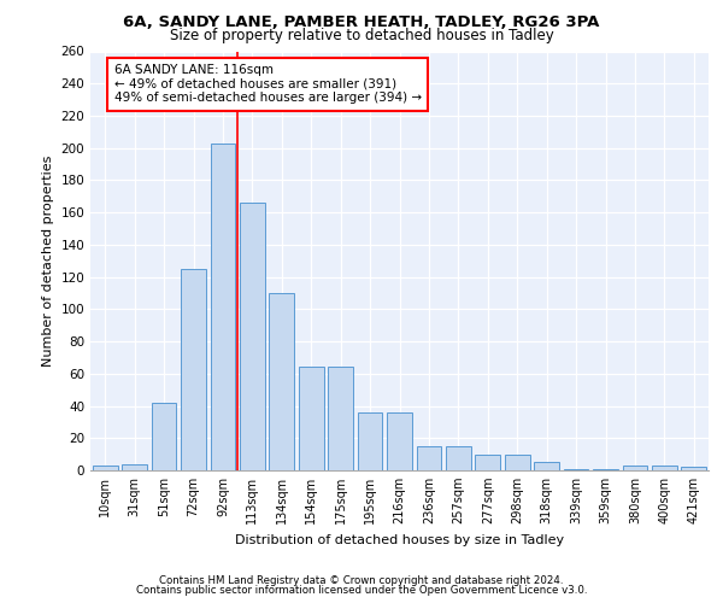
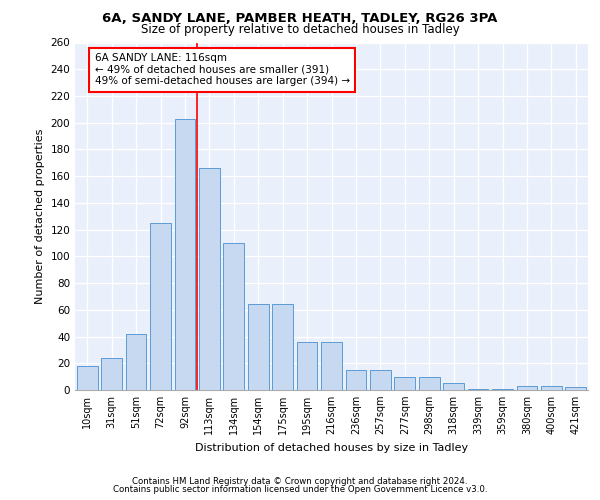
10sqm: 3 -> 18
31sqm: 4 -> 24
